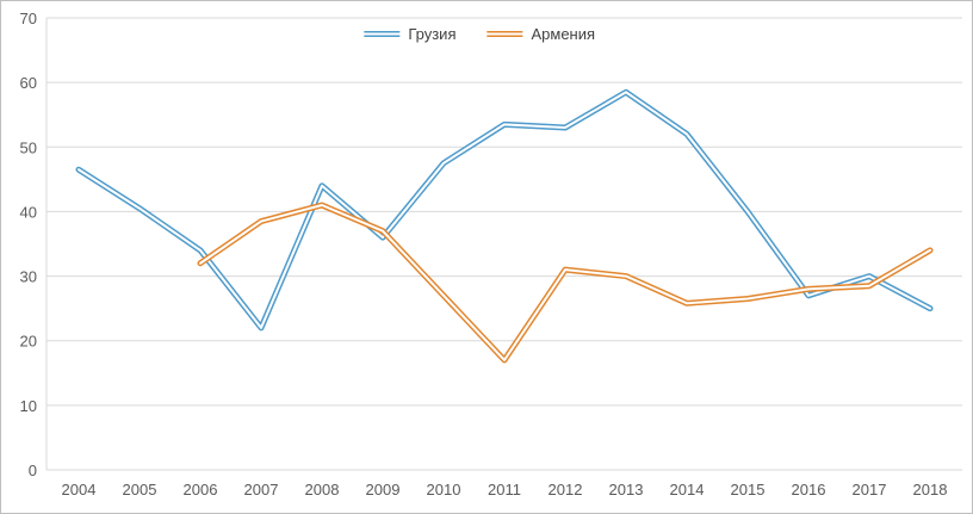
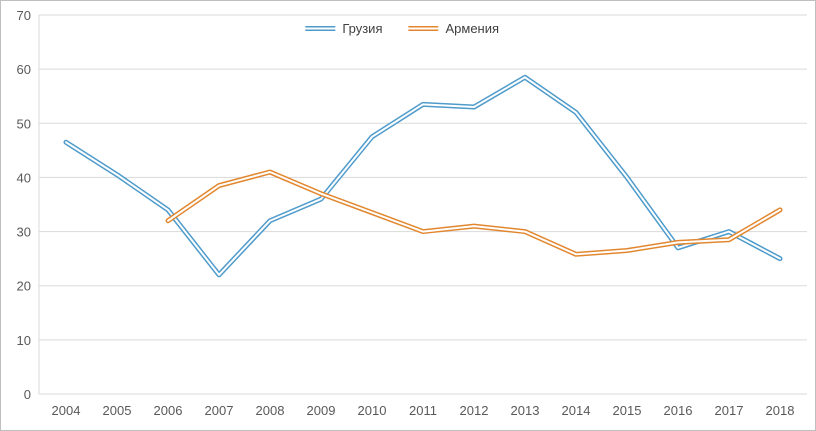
Грузия/2008: 44 -> 32
Армения/2010: 27 -> 34
Армения/2011: 17 -> 30
